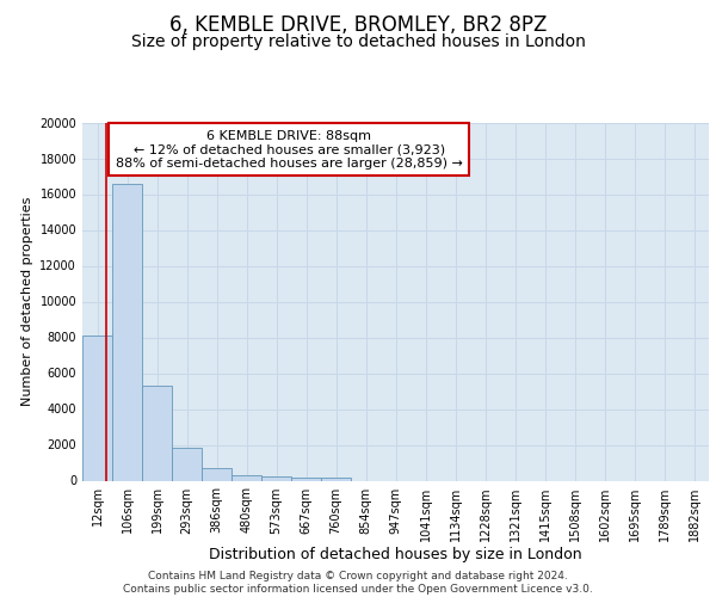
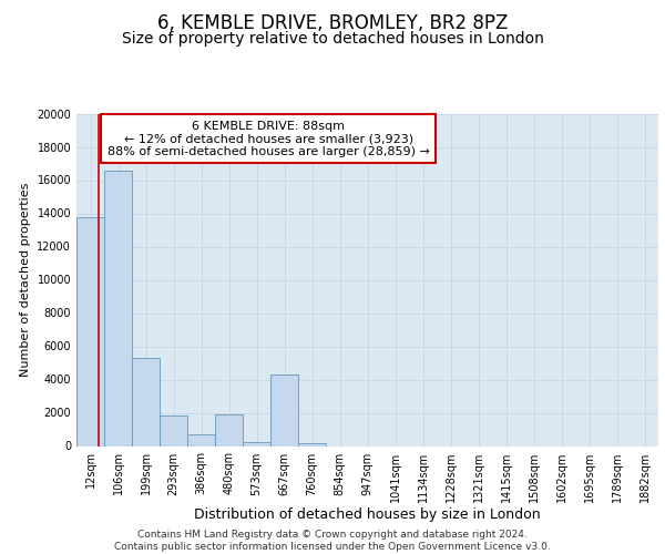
12sqm: 8100 -> 13800
480sqm: 300 -> 1900
667sqm: 200 -> 4300
